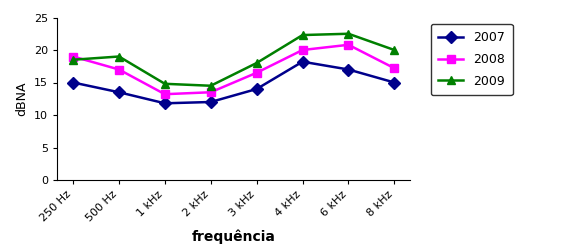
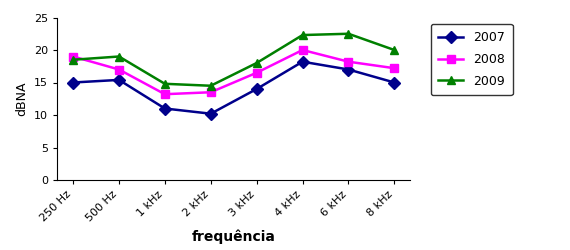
2007/500 Hz: 13.5 -> 15.4
2007/1 kHz: 11.8 -> 11.0
2007/2 kHz: 12.0 -> 10.2
2008/6 kHz: 20.8 -> 18.2
